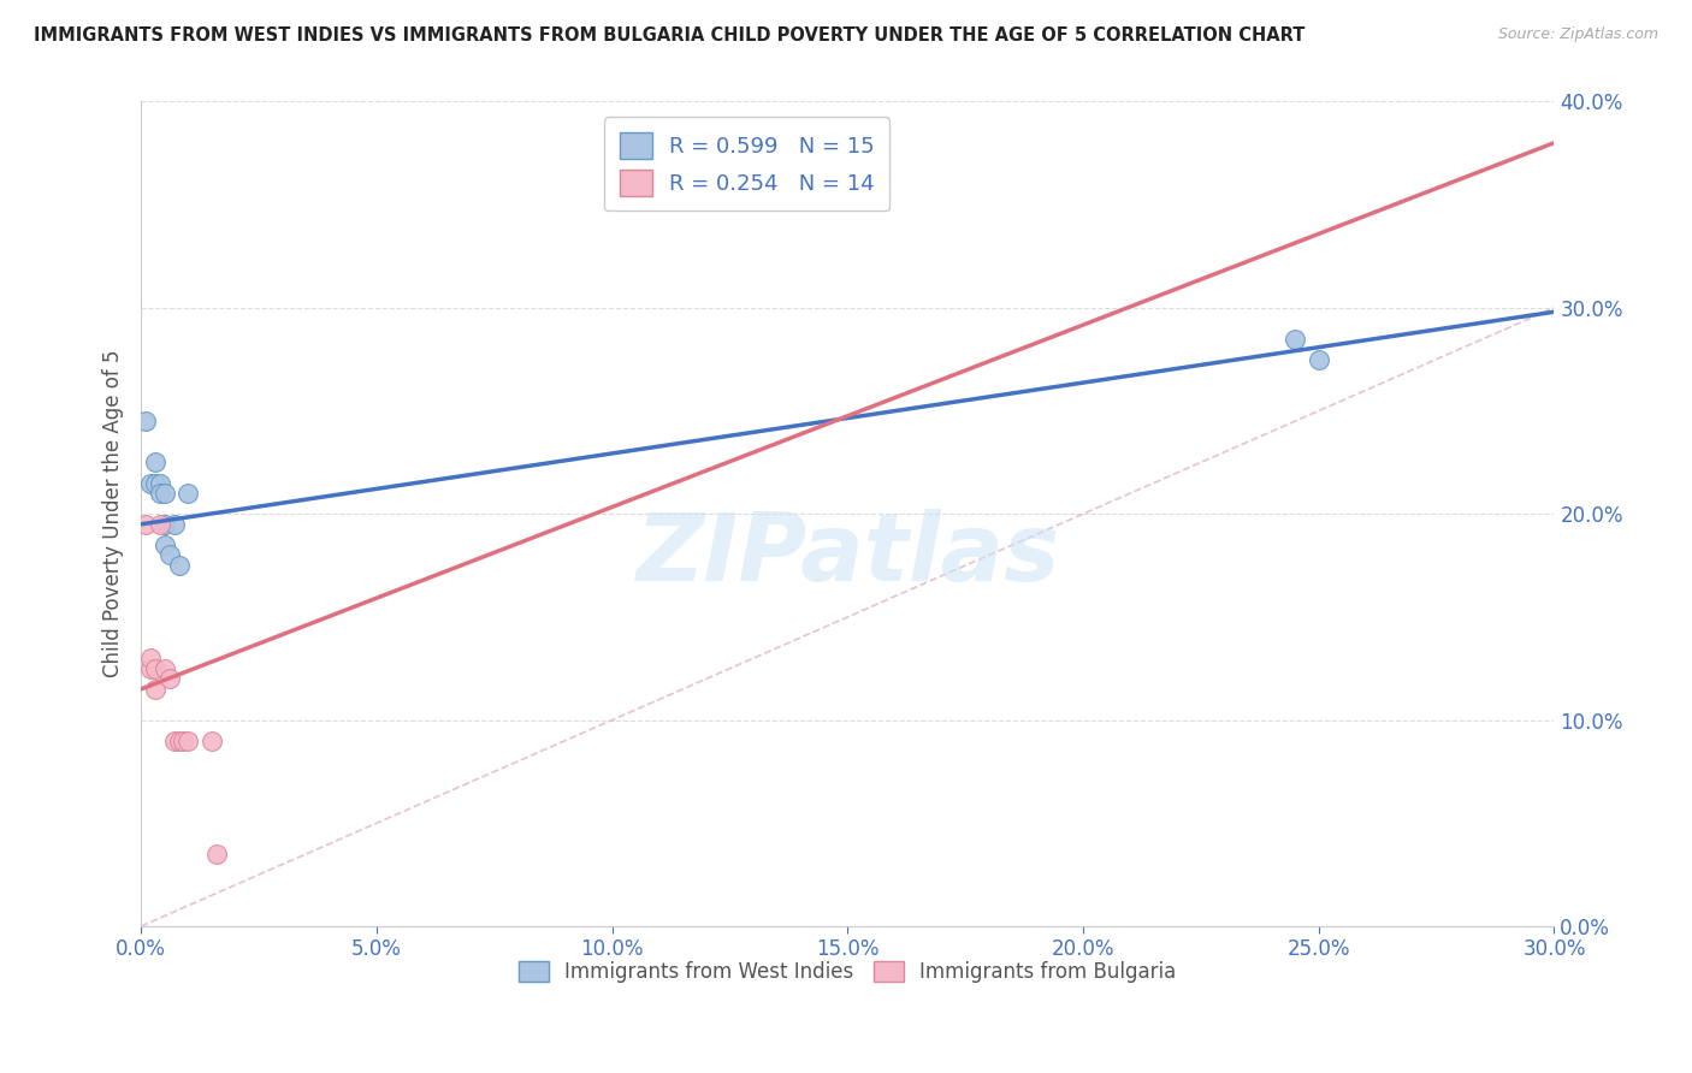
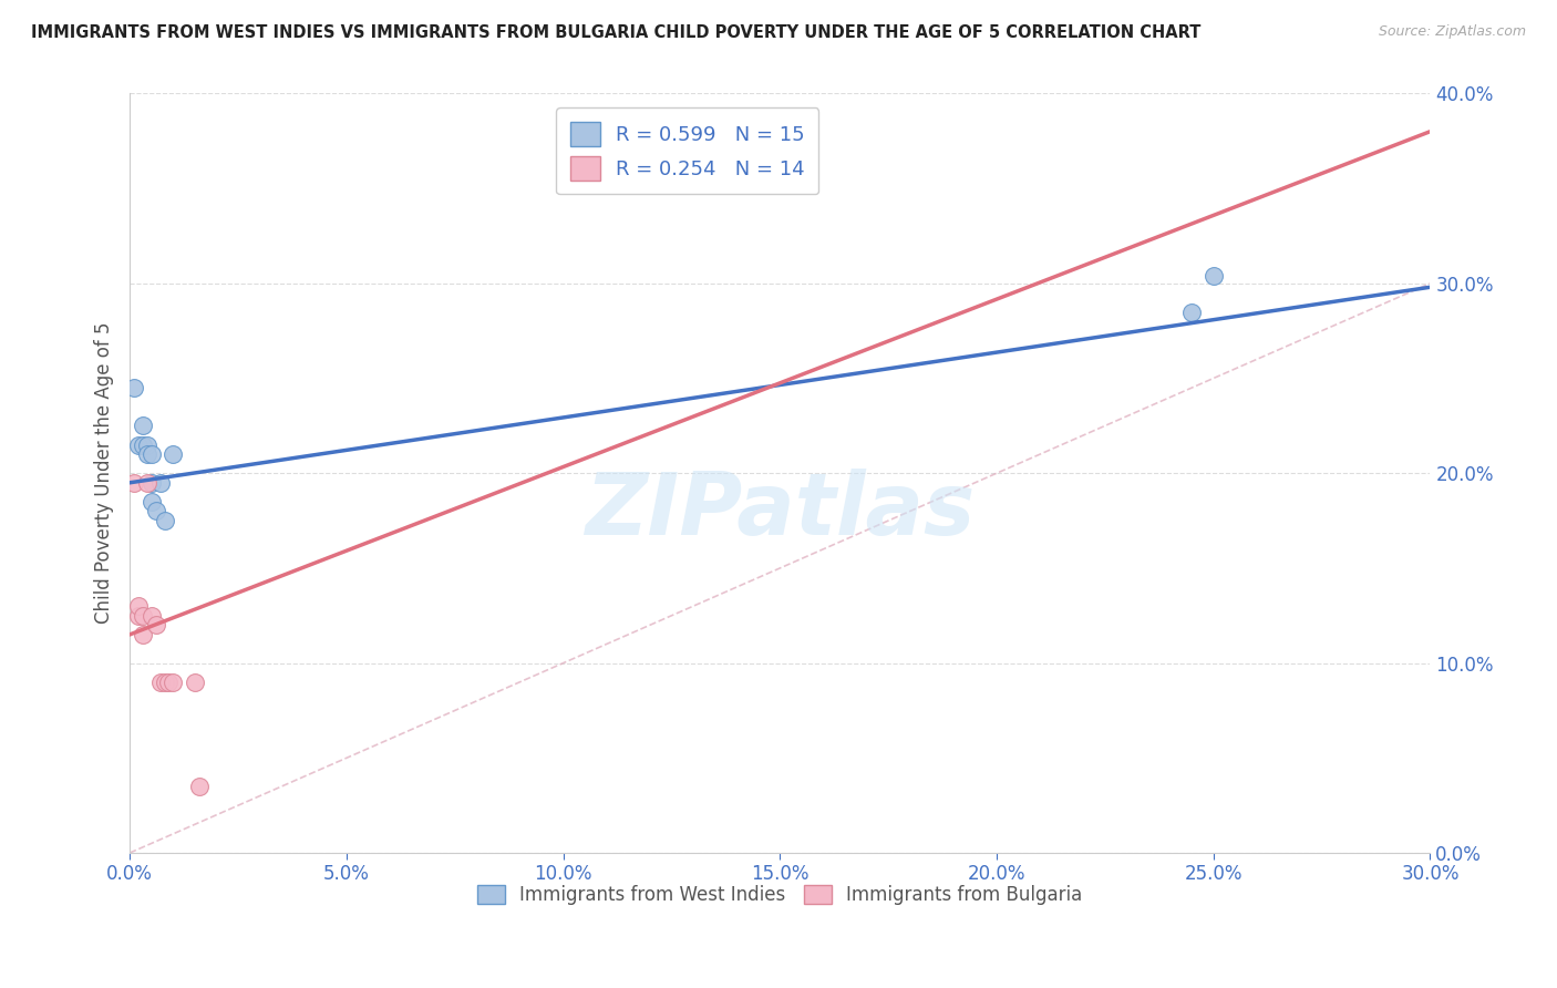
Immigrants from West Indies/25.0%: 27.5% -> 30.4%
